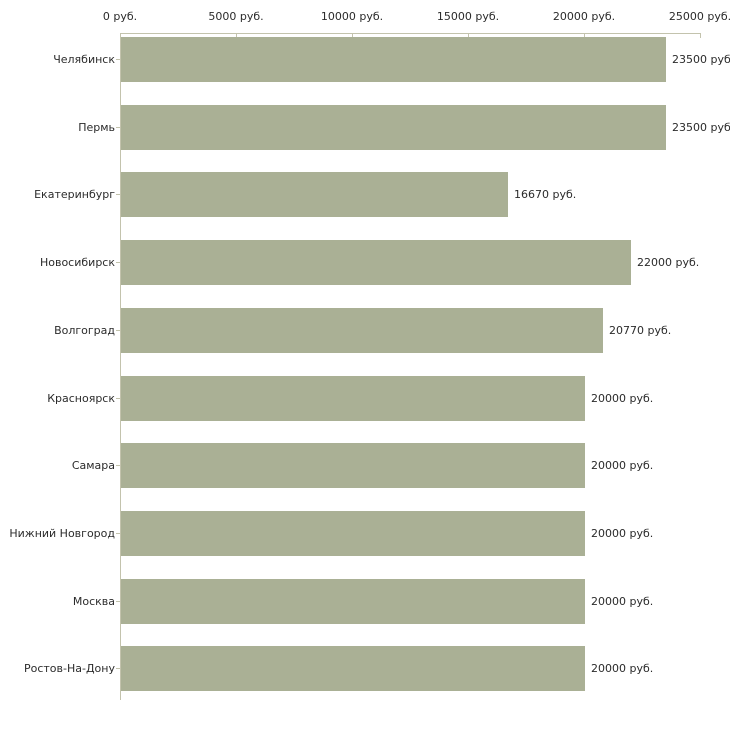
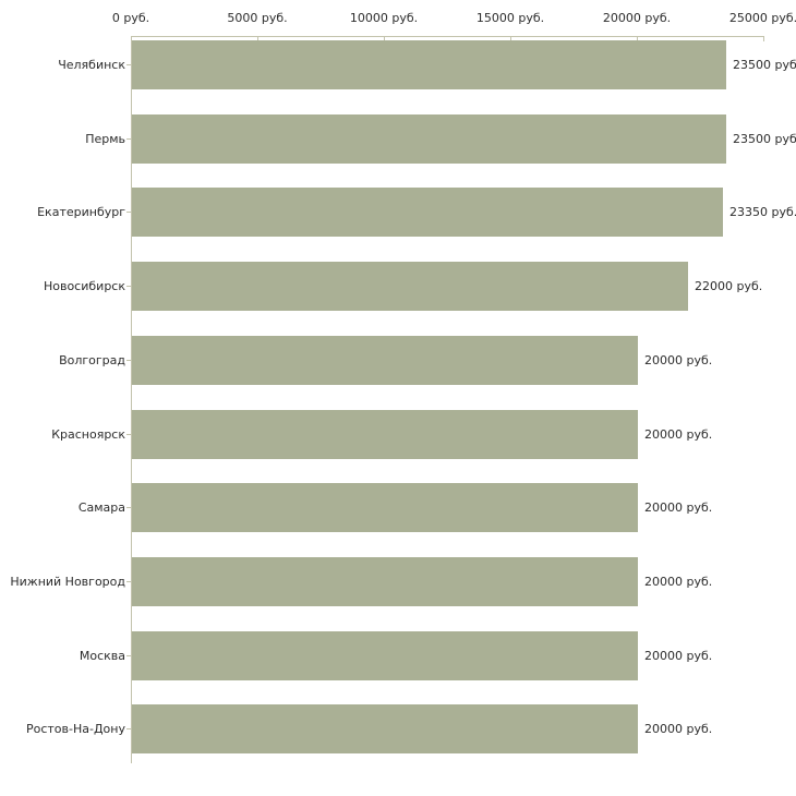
Екатеринбург: 16670 -> 23350
Волгоград: 20770 -> 20000
